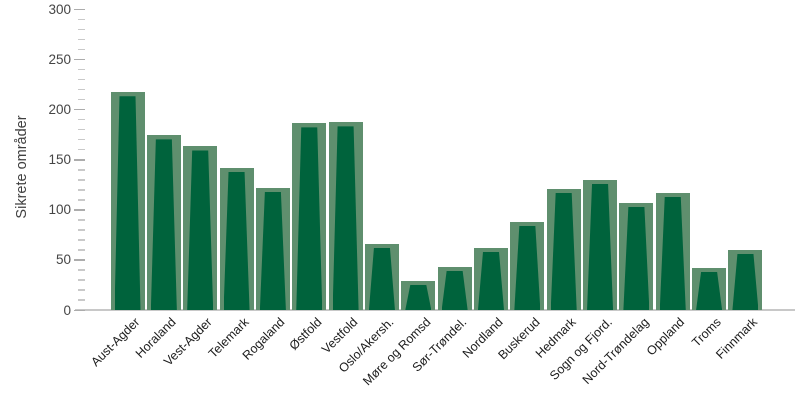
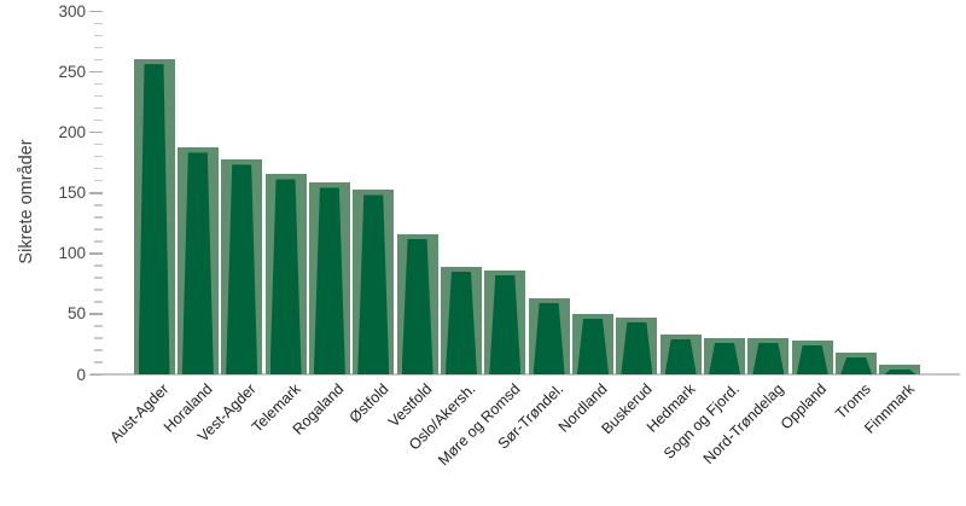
Aust-Agder: 217 -> 260
Horaland: 174 -> 187
Vest-Agder: 163 -> 177
Telemark: 142 -> 165
Rogaland: 122 -> 158
Østfold: 186 -> 152
Vestfold: 187 -> 116
Oslo/Akersh.: 66 -> 89
Møre og Romsd: 29 -> 86
Sør-Trøndel.: 43 -> 63
Nordland: 62 -> 50
Buskerud: 88 -> 47
Hedmark: 121 -> 33
Sogn og Fjord.: 130 -> 30
Nord-Trøndelag: 107 -> 30
Oppland: 117 -> 28
Troms: 42 -> 18
Finnmark: 60 -> 8
